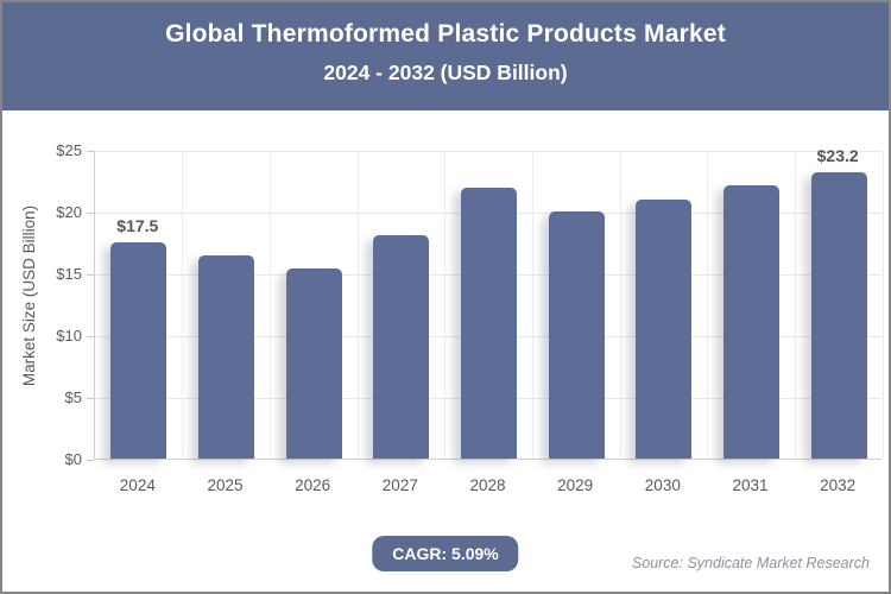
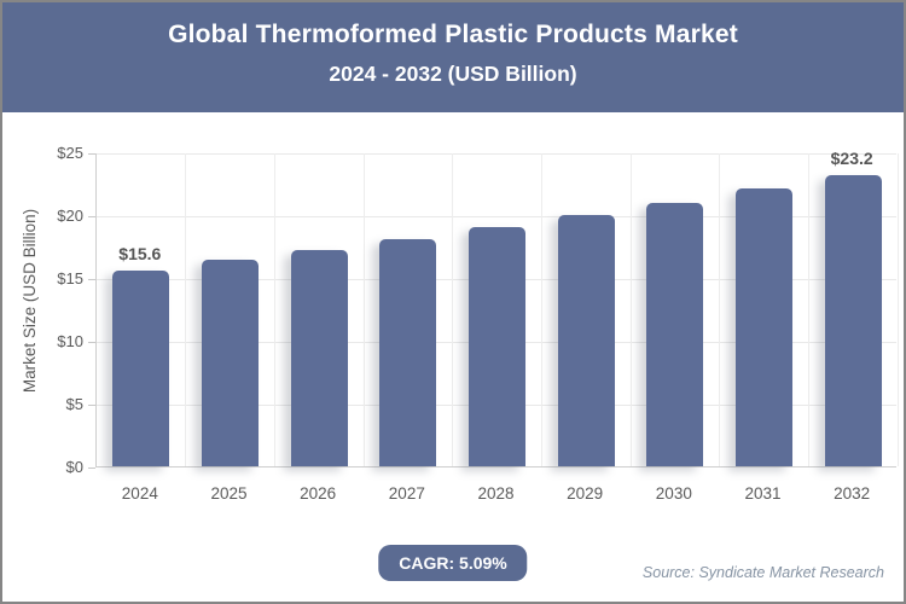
2024: $17.5 -> $15.6
2026: $15.4 -> $17.2
2028: $21.9 -> $19.0
